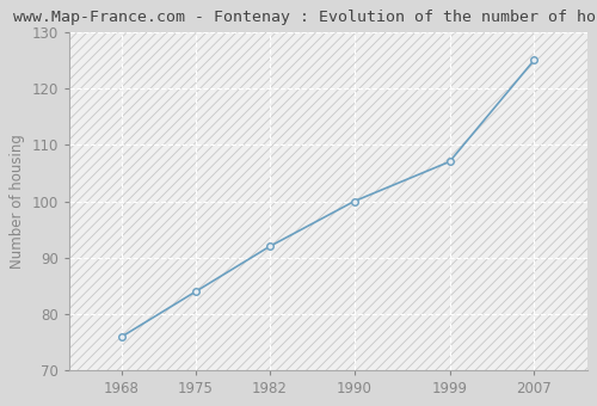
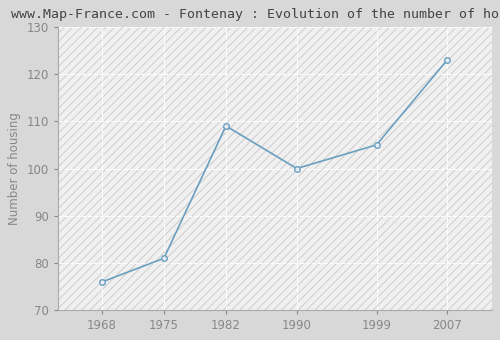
1975: 84 -> 81
1982: 92 -> 109
1999: 107 -> 105
2007: 125 -> 123
